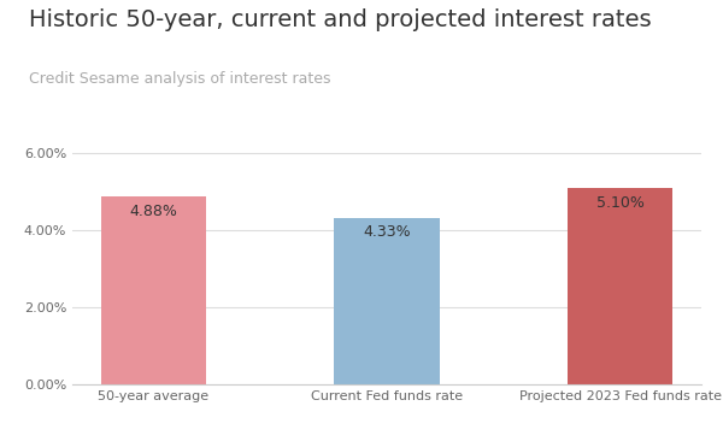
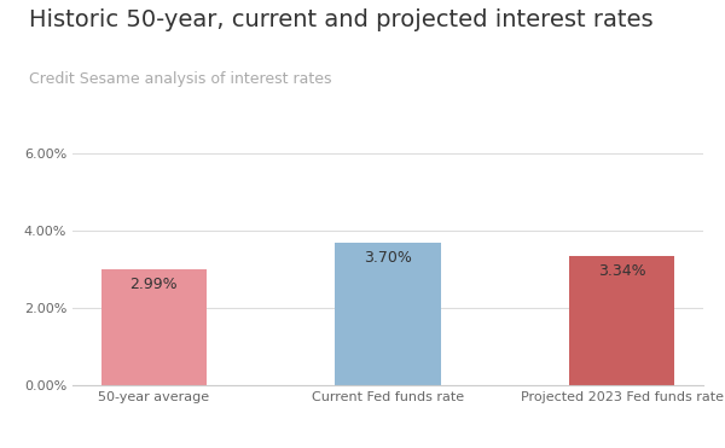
50-year average: 4.88% -> 2.99%
Current Fed funds rate: 4.33% -> 3.70%
Projected 2023 Fed funds rate: 5.10% -> 3.34%
